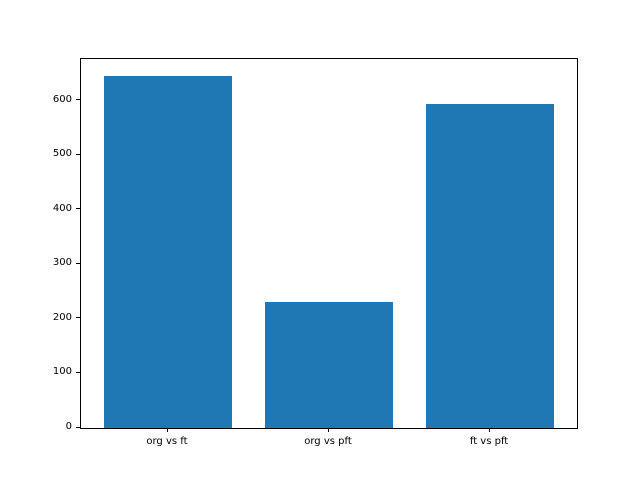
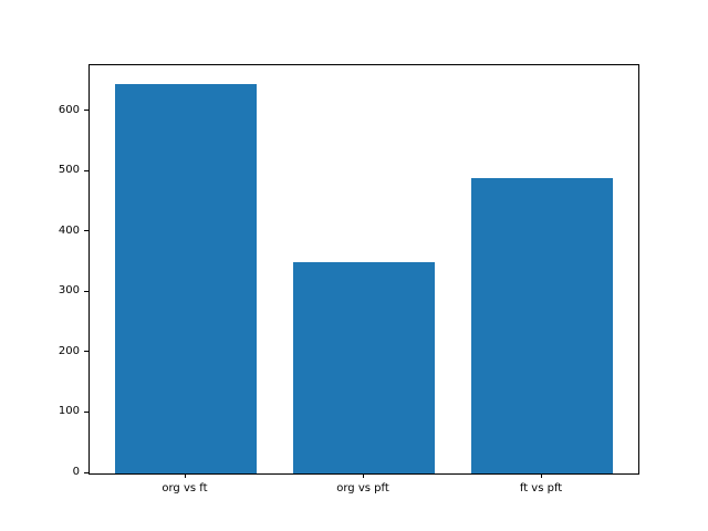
org vs pft: 230 -> 350
ft vs pft: 600 -> 490
